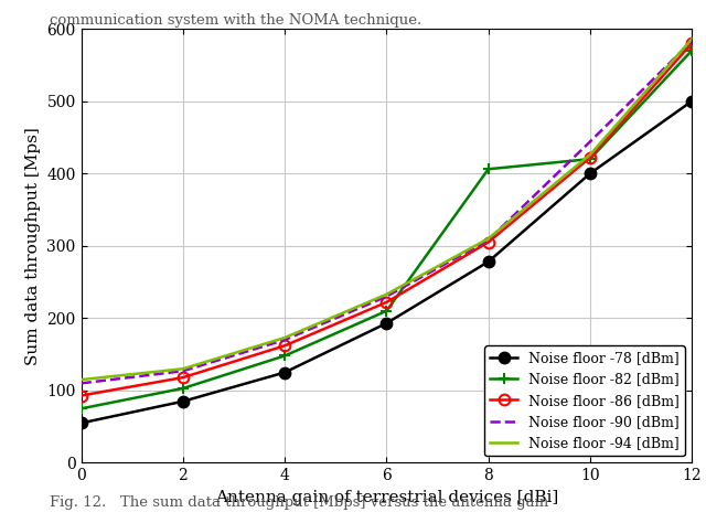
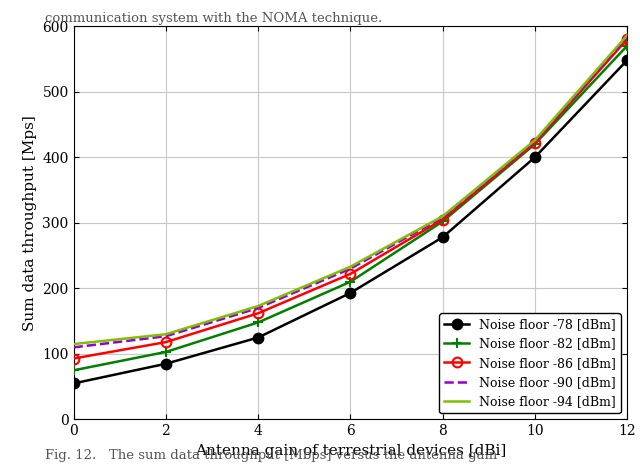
Noise floor -82 [dBm]/8: 406 -> 302
Noise floor -90 [dBm]/10: 444 -> 424
Noise floor -78 [dBm]/12: 500 -> 548
